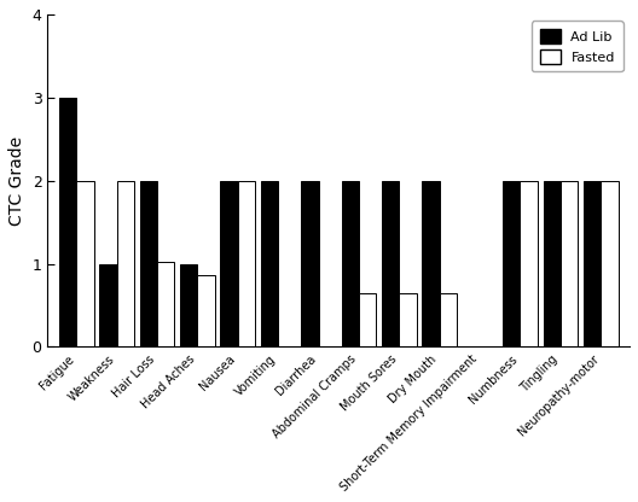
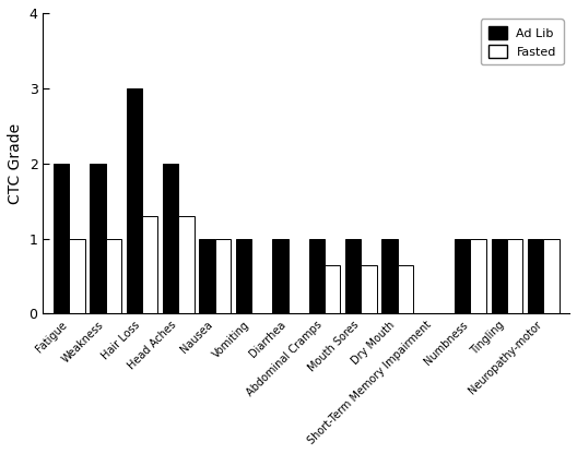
Ad Lib/Fatigue: 3 -> 2
Fasted/Fatigue: 2.00 -> 1.00
Ad Lib/Weakness: 1 -> 2
Fasted/Weakness: 2.00 -> 1.00
Ad Lib/Hair Loss: 2 -> 3
Fasted/Hair Loss: 1.02 -> 1.30
Ad Lib/Head Aches: 1 -> 2
Fasted/Head Aches: 0.86 -> 1.30
Ad Lib/Nausea: 2 -> 1
Fasted/Nausea: 2.00 -> 1.00
Ad Lib/Vomiting: 2 -> 1
Ad Lib/Diarrhea: 2 -> 1
Ad Lib/Abdominal Cramps: 2 -> 1
Ad Lib/Mouth Sores: 2 -> 1
Ad Lib/Dry Mouth: 2 -> 1
Ad Lib/Numbness: 2 -> 1
Fasted/Numbness: 2.00 -> 1.00
Ad Lib/Tingling: 2 -> 1
Fasted/Tingling: 2.00 -> 1.00
Ad Lib/Neuropathy-motor: 2 -> 1
Fasted/Neuropathy-motor: 2.00 -> 1.00
